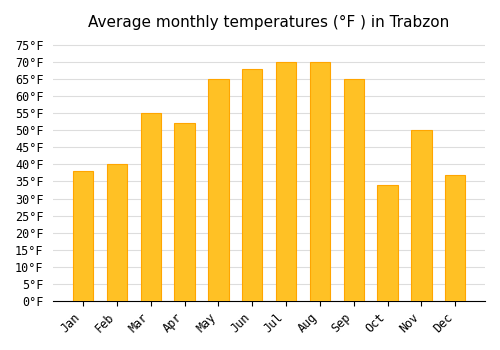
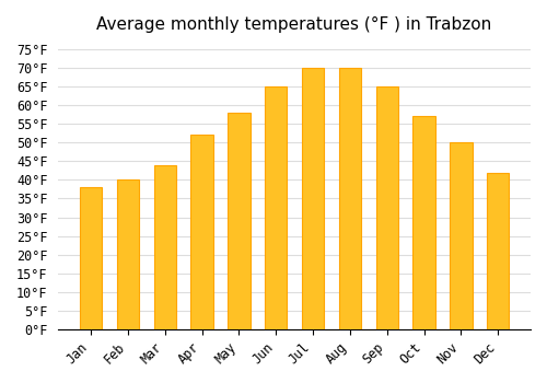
Mar: 55°F -> 44°F
May: 65°F -> 58°F
Jun: 68°F -> 65°F
Oct: 34°F -> 57°F
Dec: 37°F -> 42°F
